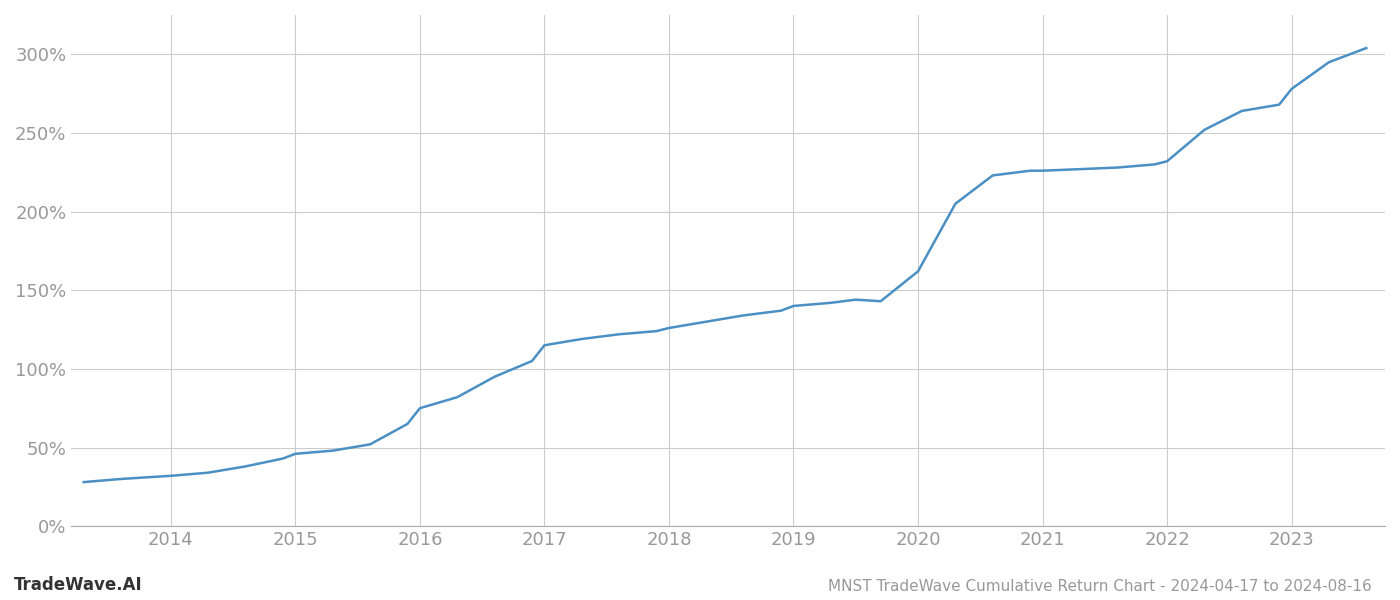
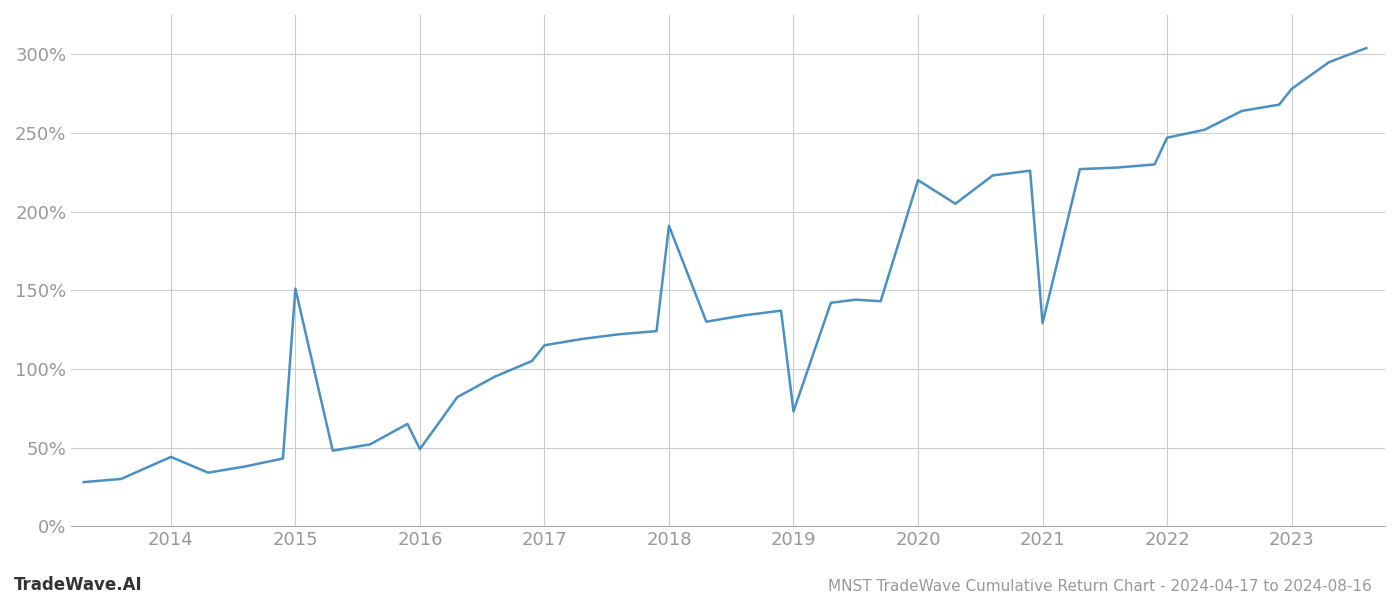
2014: 32% -> 44%
2015: 46% -> 151%
2016: 75% -> 49%
2018: 126% -> 191%
2019: 140% -> 73%
2020: 162% -> 220%
2021: 226% -> 129%
2022: 232% -> 247%
